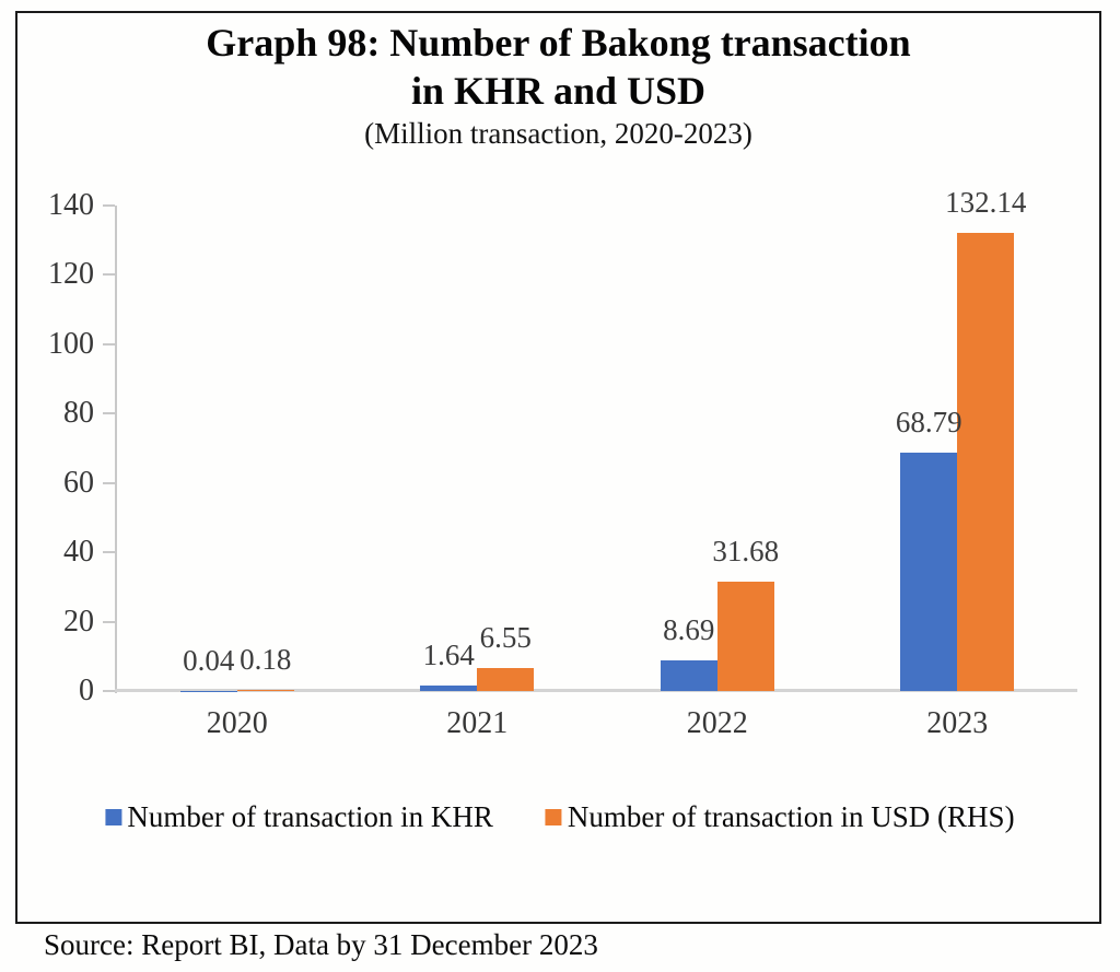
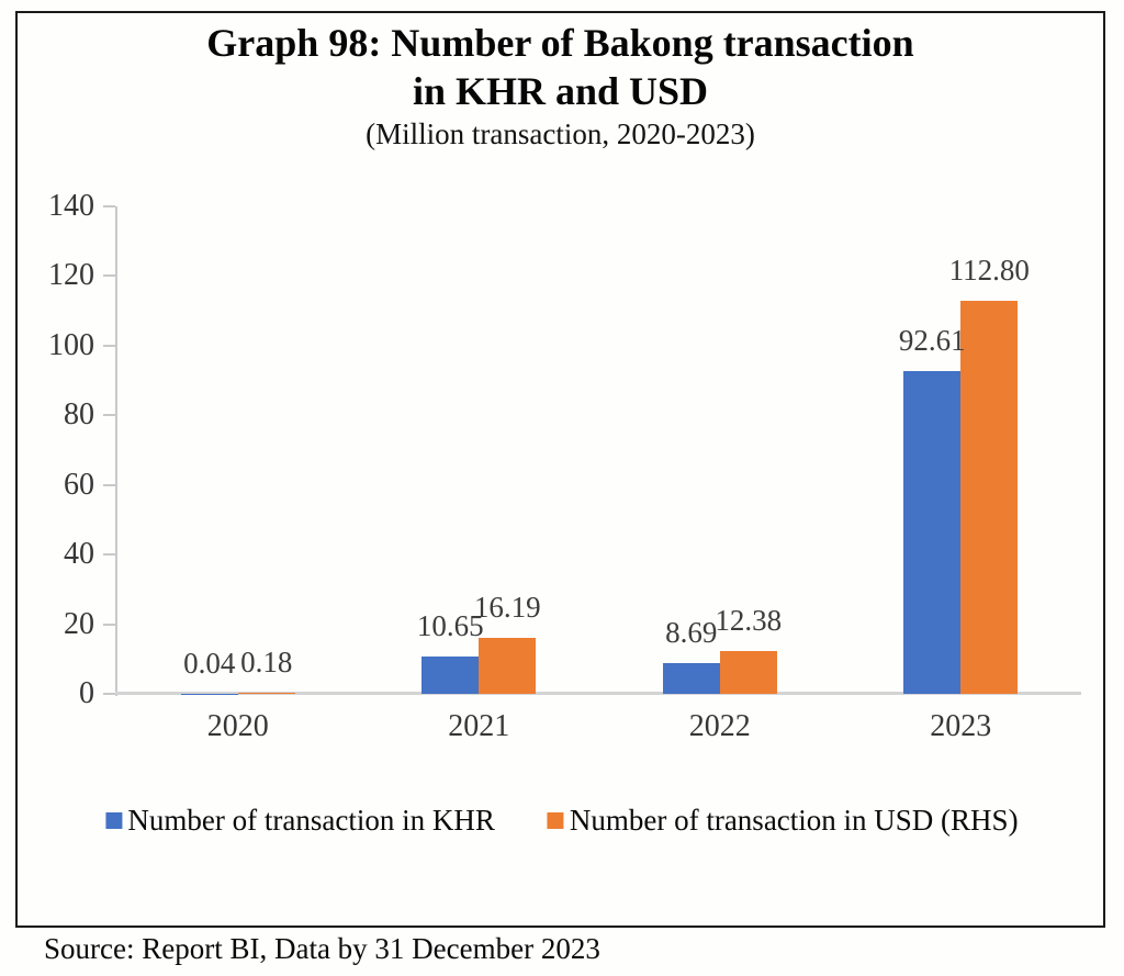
Number of transaction in KHR/2021: 1.64 -> 10.65
Number of transaction in USD (RHS)/2021: 6.55 -> 16.19
Number of transaction in USD (RHS)/2022: 31.68 -> 12.38
Number of transaction in KHR/2023: 68.79 -> 92.61
Number of transaction in USD (RHS)/2023: 132.14 -> 112.80
